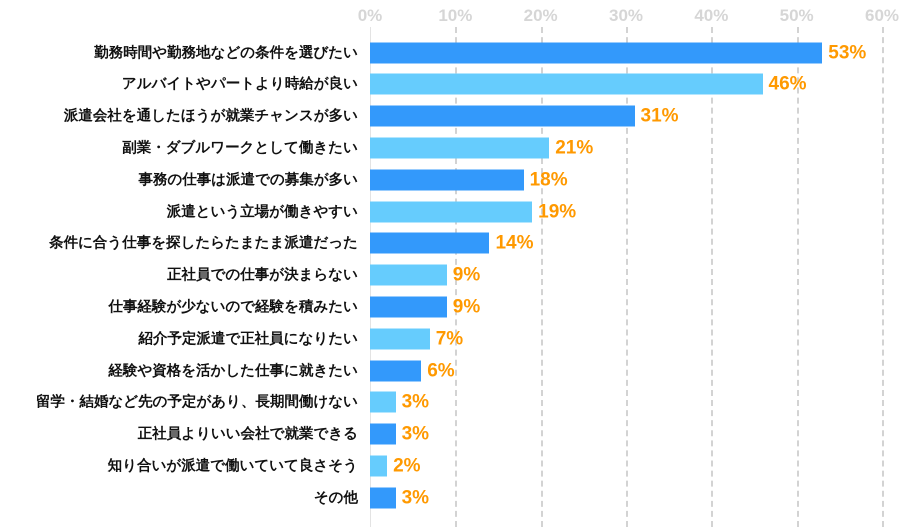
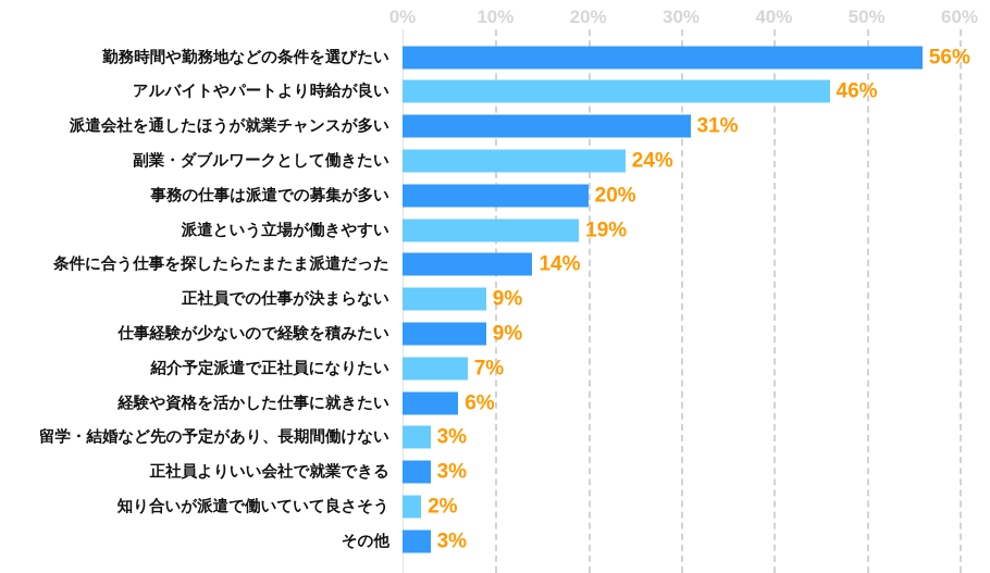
勤務時間や勤務地などの条件を選びたい: 53% -> 56%
副業・ダブルワークとして働きたい: 21% -> 24%
事務の仕事は派遣での募集が多い: 18% -> 20%
